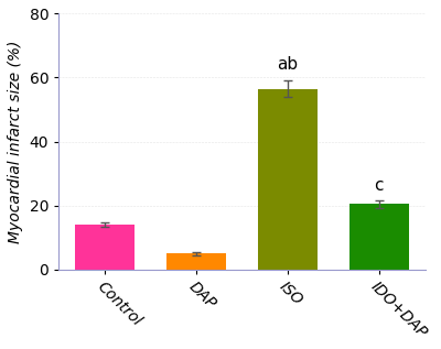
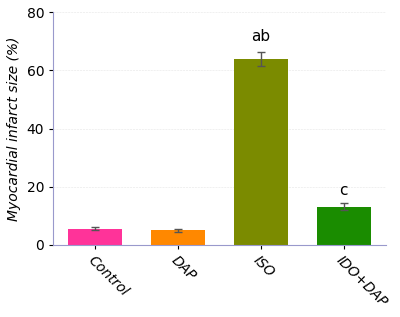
Control: 14.0 -> 5.5
ISO: 56.5 -> 64.0
IDO+DAP: 20.5 -> 13.0
